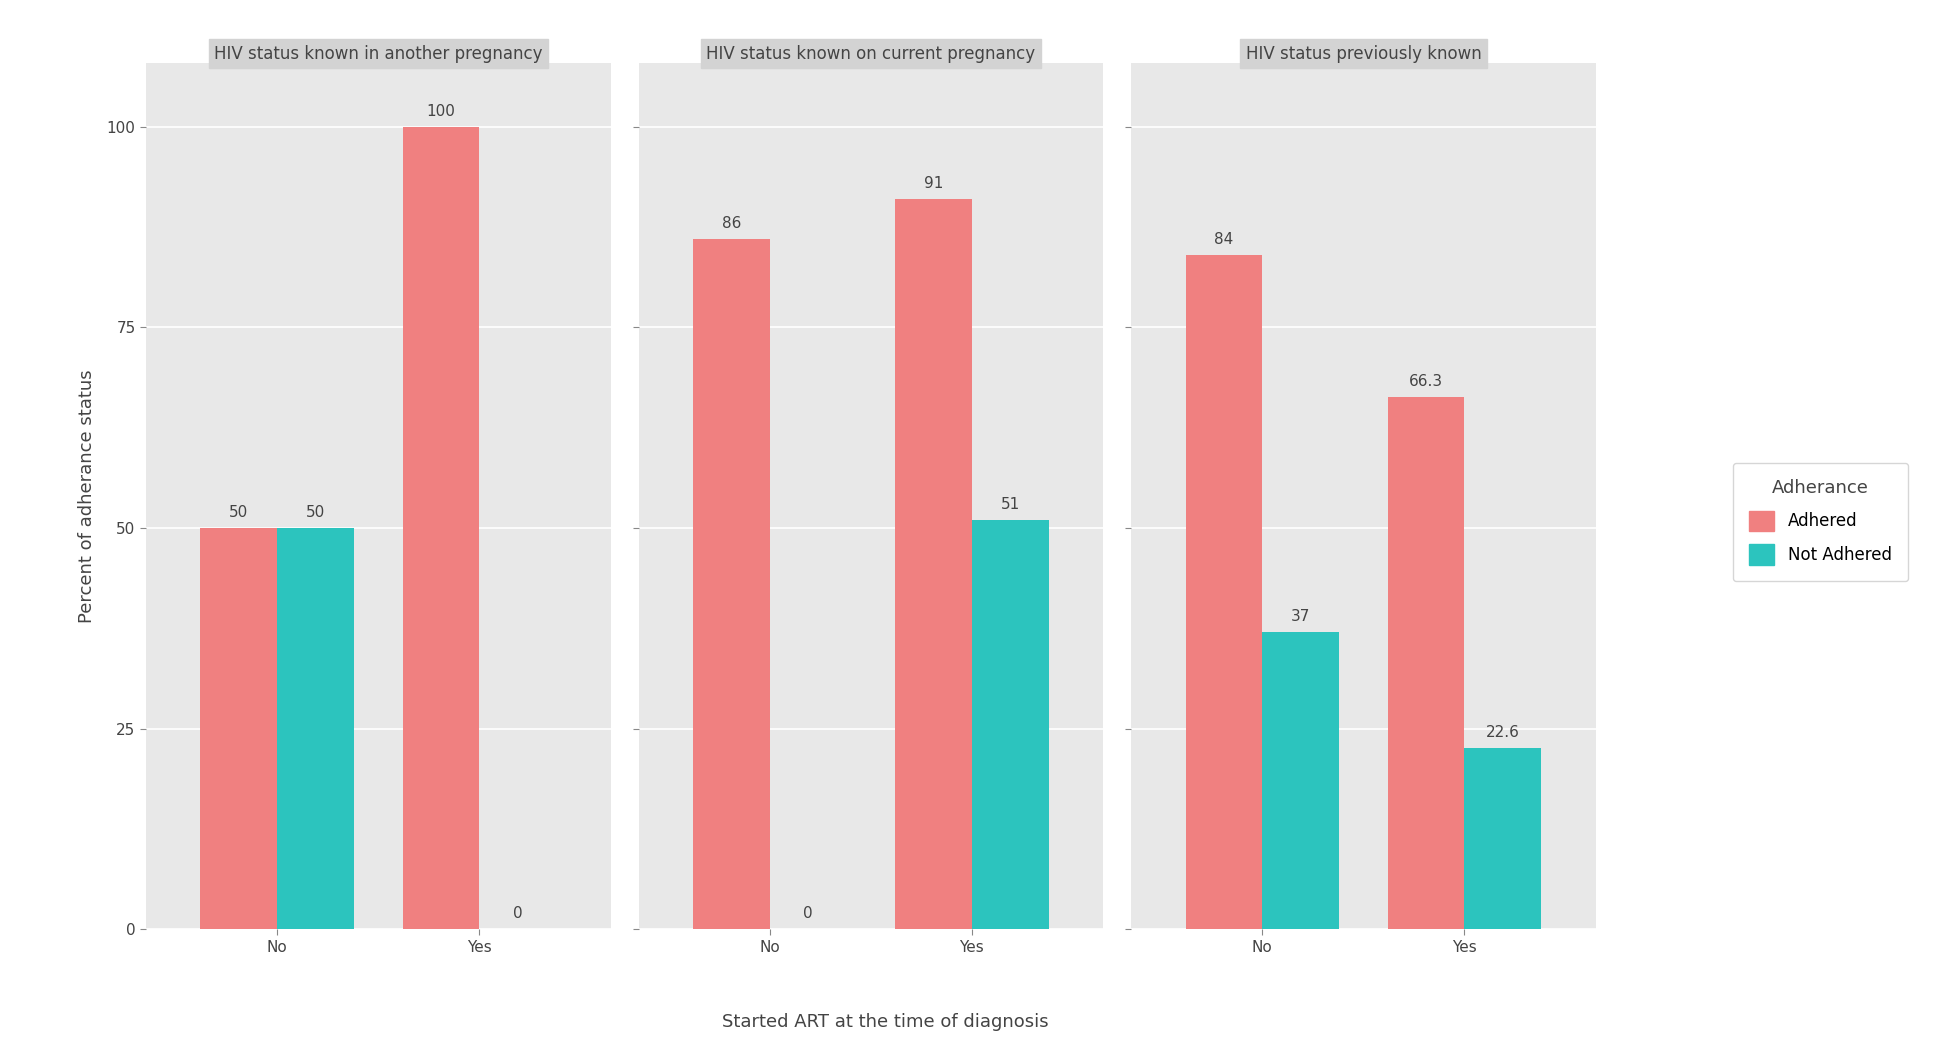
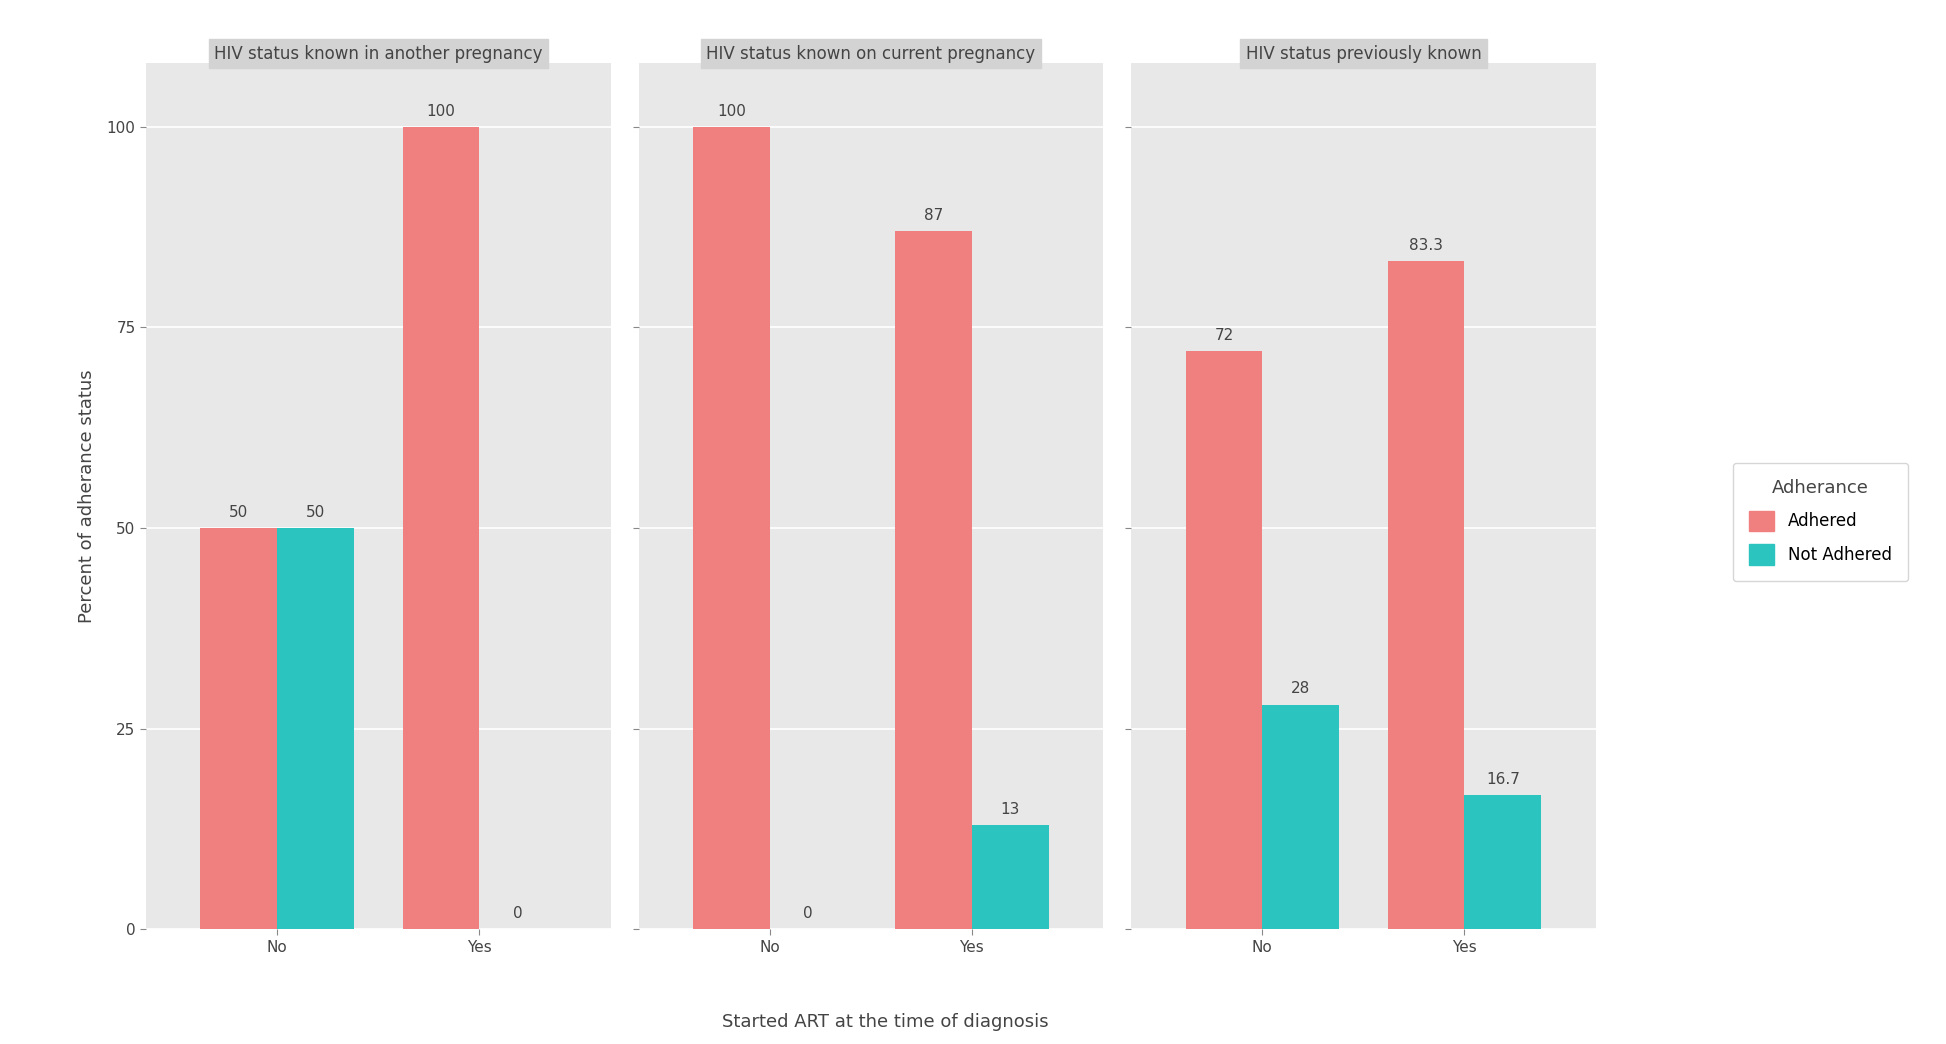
HIV status known on current pregnancy/Adhered/No: 86 -> 100
HIV status known on current pregnancy/Adhered/Yes: 91 -> 87
HIV status known on current pregnancy/Not Adhered/Yes: 51 -> 13
HIV status previously known/Adhered/No: 84 -> 72
HIV status previously known/Not Adhered/No: 37 -> 28
HIV status previously known/Adhered/Yes: 66.3 -> 83.3
HIV status previously known/Not Adhered/Yes: 22.6 -> 16.7
